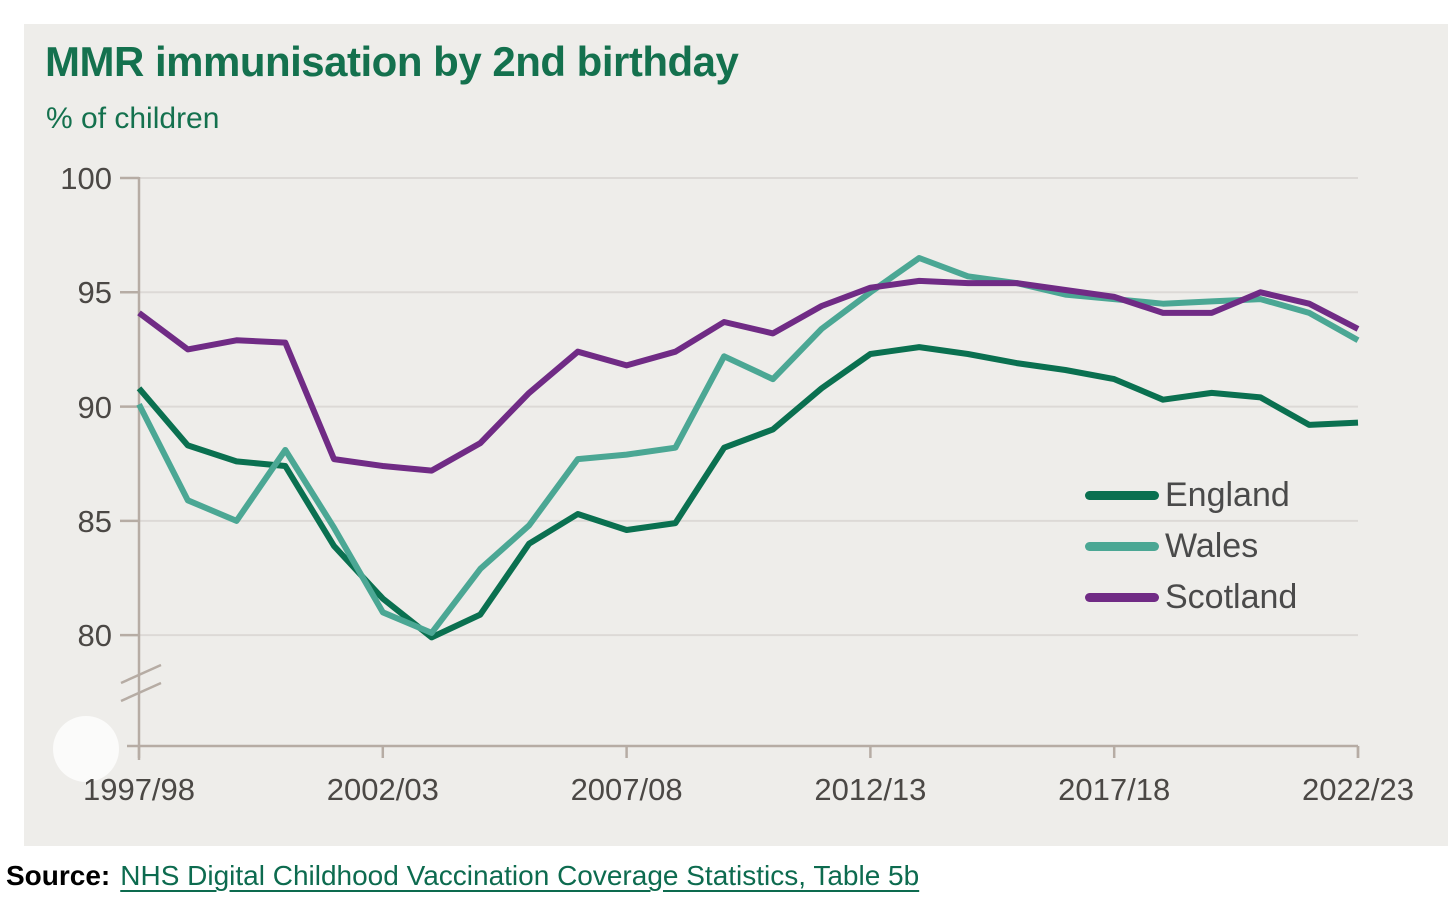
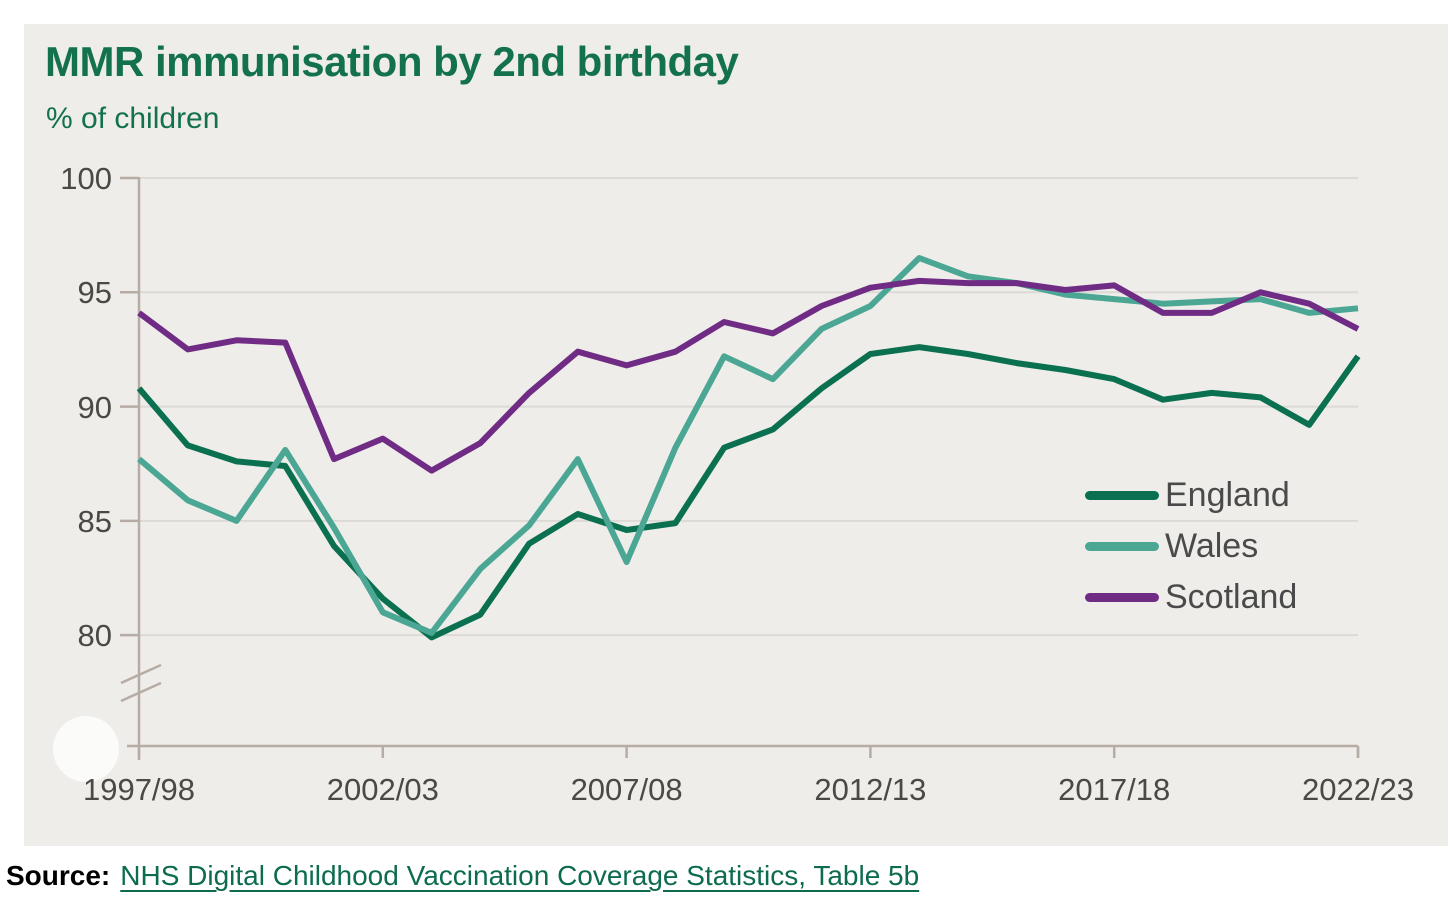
Wales/1997/98: 90.1 -> 87.7
Scotland/2002/03: 87.4 -> 88.6
Wales/2007/08: 87.9 -> 83.2
Wales/2012/13: 95.0 -> 94.4
Scotland/2017/18: 94.8 -> 95.3
England/2022/23: 89.3 -> 92.2
Wales/2022/23: 92.9 -> 94.3
